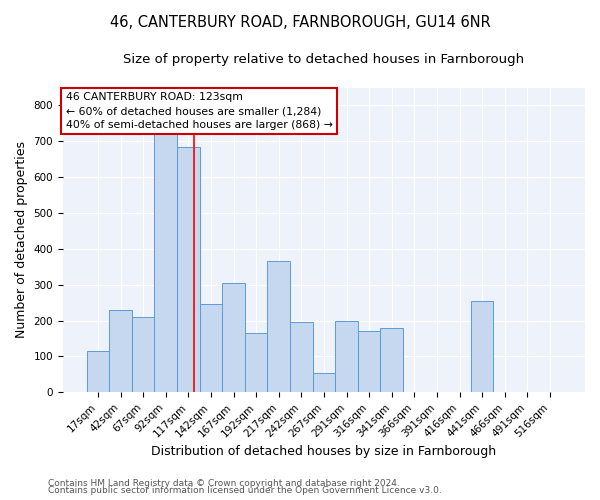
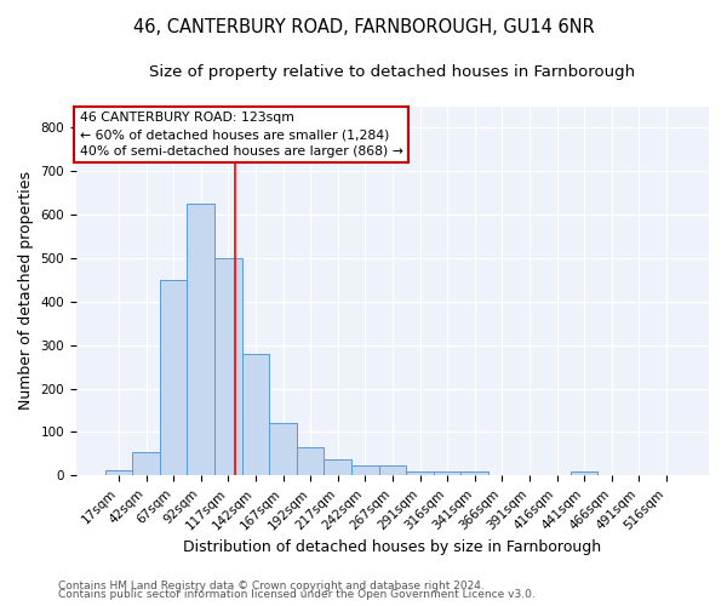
17sqm: 115 -> 13
42sqm: 230 -> 55
67sqm: 210 -> 450
92sqm: 720 -> 625
117sqm: 685 -> 500
142sqm: 245 -> 280
167sqm: 305 -> 120
192sqm: 165 -> 65
217sqm: 365 -> 38
242sqm: 195 -> 22
267sqm: 55 -> 22
291sqm: 200 -> 10
316sqm: 170 -> 10
341sqm: 180 -> 9
441sqm: 255 -> 10
